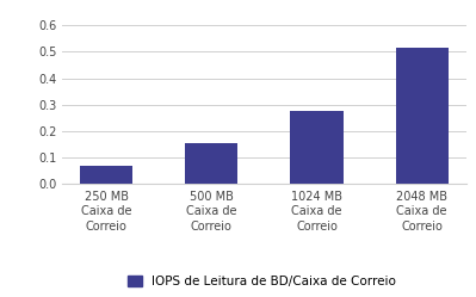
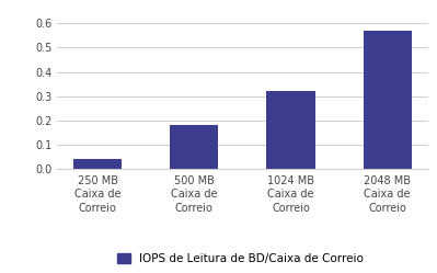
250 MB Caixa de Correio: 0.070 -> 0.040
500 MB Caixa de Correio: 0.155 -> 0.180
1024 MB Caixa de Correio: 0.278 -> 0.320
2048 MB Caixa de Correio: 0.515 -> 0.570
